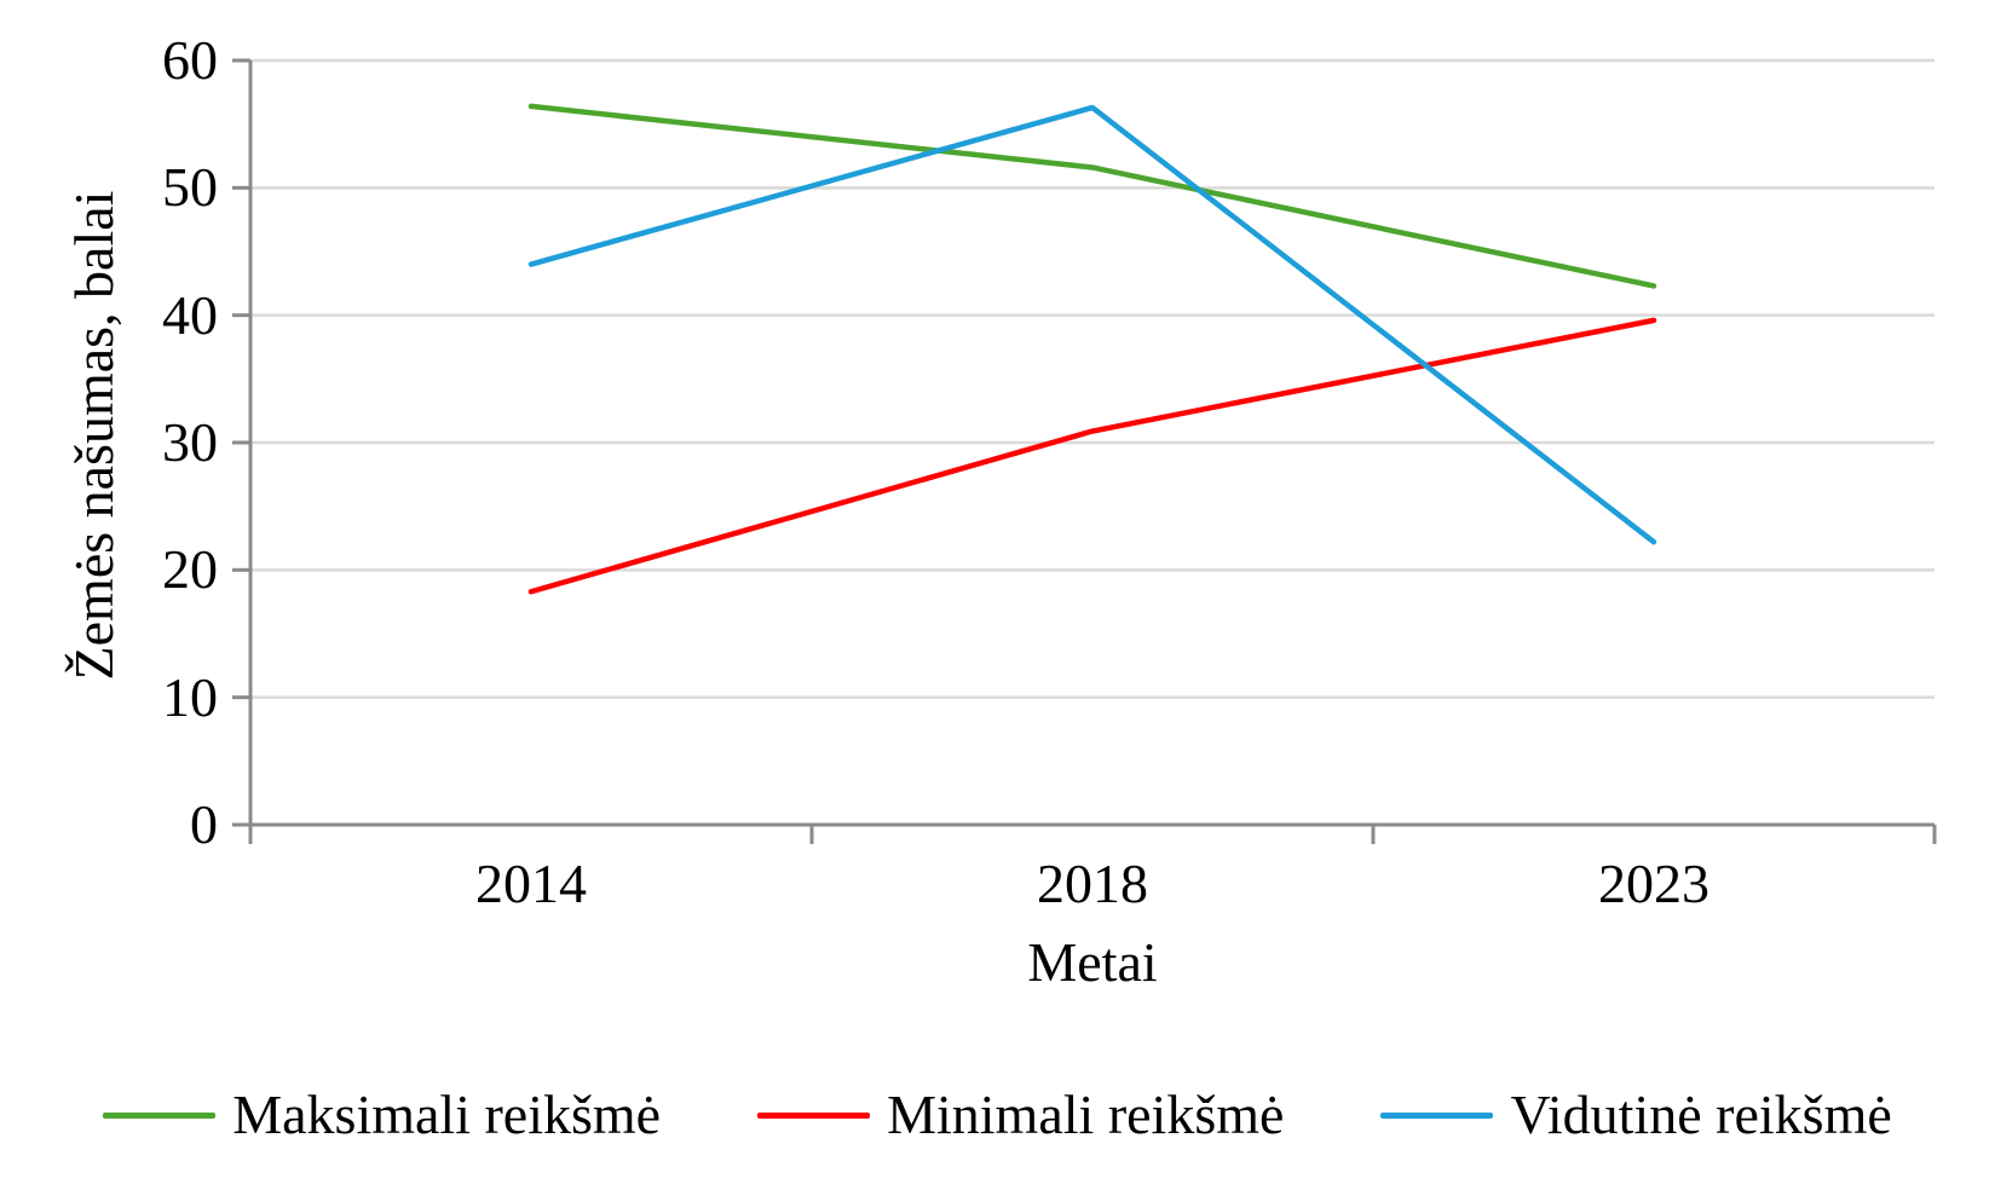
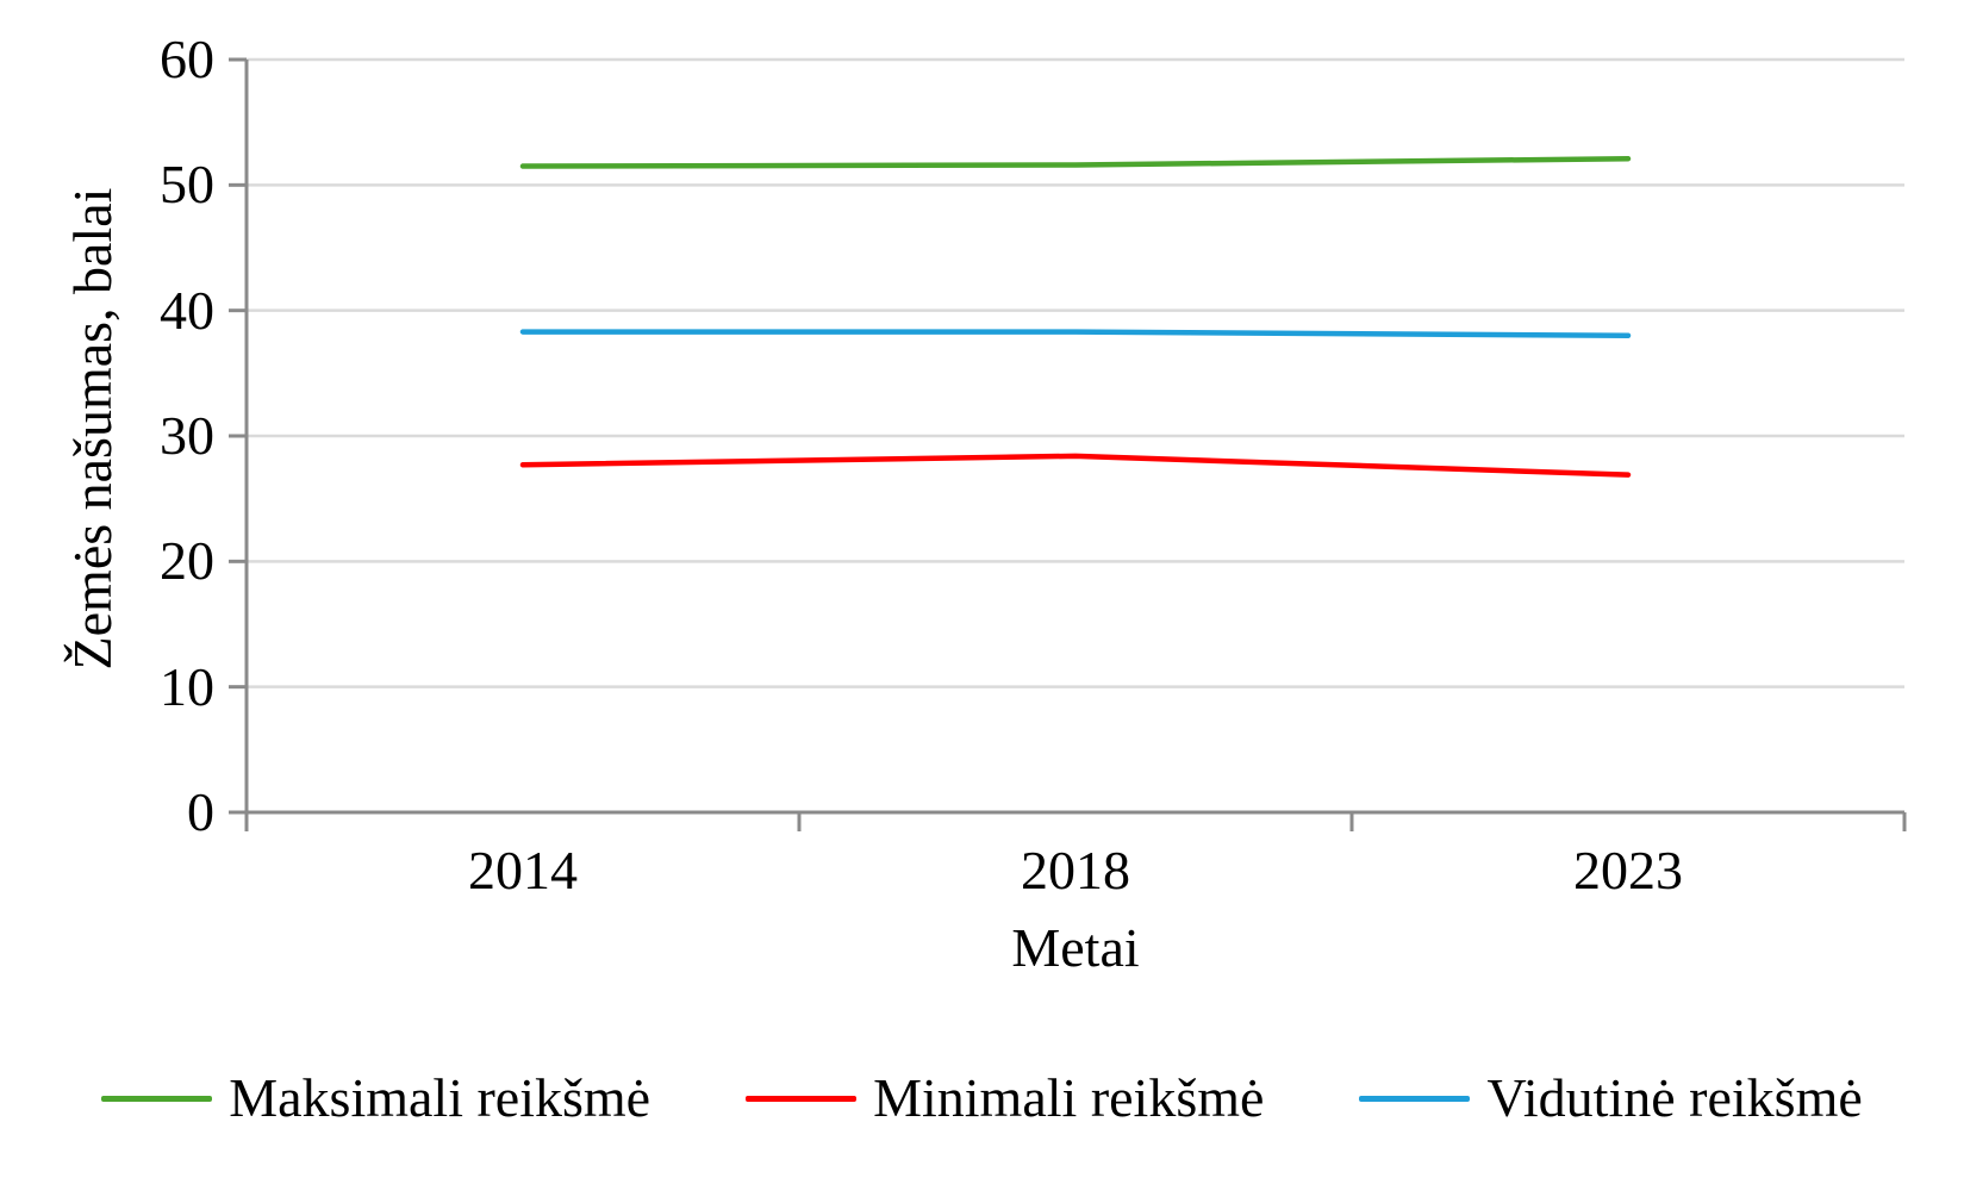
Maksimali reikšmė/2014: 56.4 -> 51.5
Minimali reikšmė/2014: 18.3 -> 27.7
Vidutinė reikšmė/2014: 44.0 -> 38.3
Minimali reikšmė/2018: 30.9 -> 28.4
Vidutinė reikšmė/2018: 56.3 -> 38.3
Maksimali reikšmė/2023: 42.3 -> 52.1
Minimali reikšmė/2023: 39.6 -> 26.9
Vidutinė reikšmė/2023: 22.2 -> 38.0
